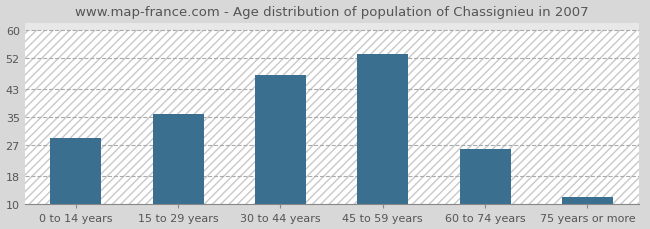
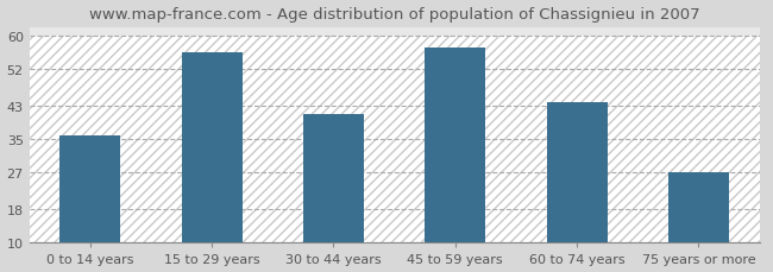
0 to 14 years: 29 -> 36
15 to 29 years: 36 -> 56
30 to 44 years: 47 -> 41
45 to 59 years: 53 -> 57
60 to 74 years: 26 -> 44
75 years or more: 12 -> 27
